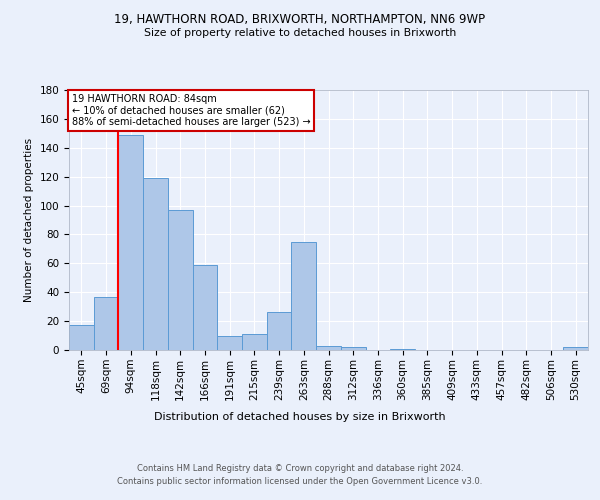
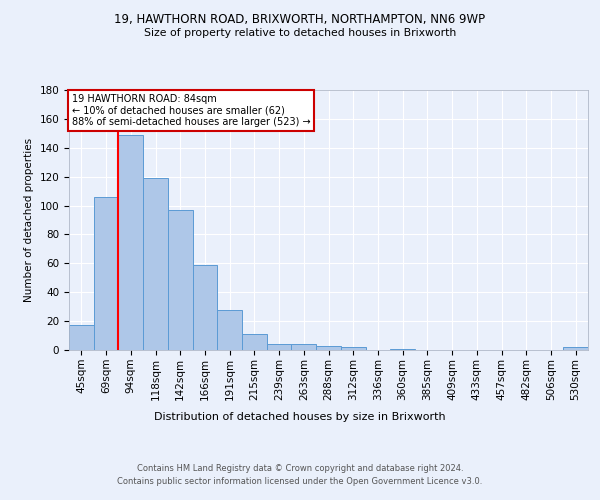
69sqm: 37 -> 106
191sqm: 10 -> 28
239sqm: 26 -> 4
263sqm: 75 -> 4
